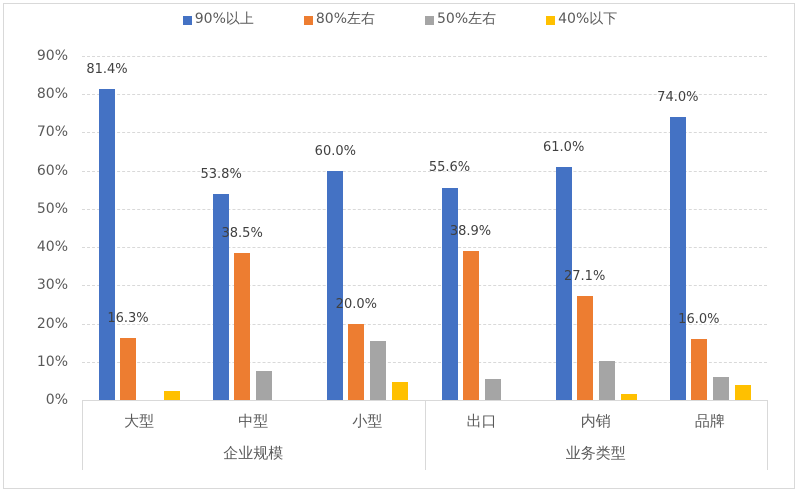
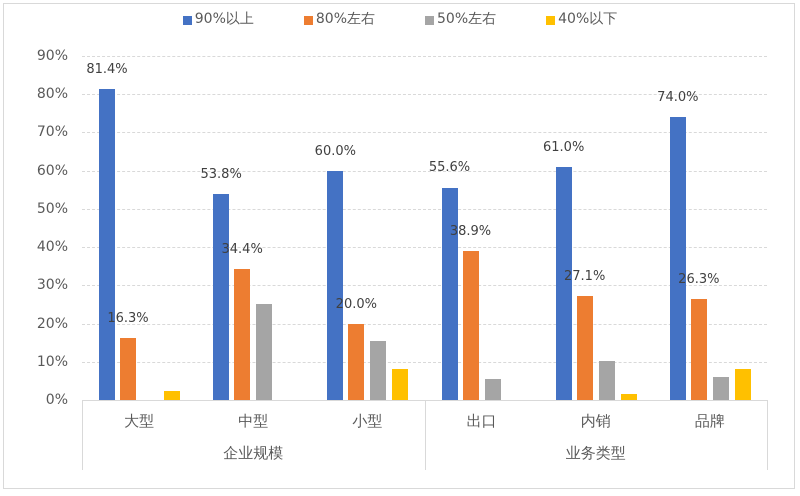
80%左右/中型: 38.5% -> 34.4%
50%左右/中型: 8% -> 25%
40%以下/小型: 5% -> 8%
80%左右/品牌: 16.0% -> 26.3%
40%以下/品牌: 4% -> 8%
